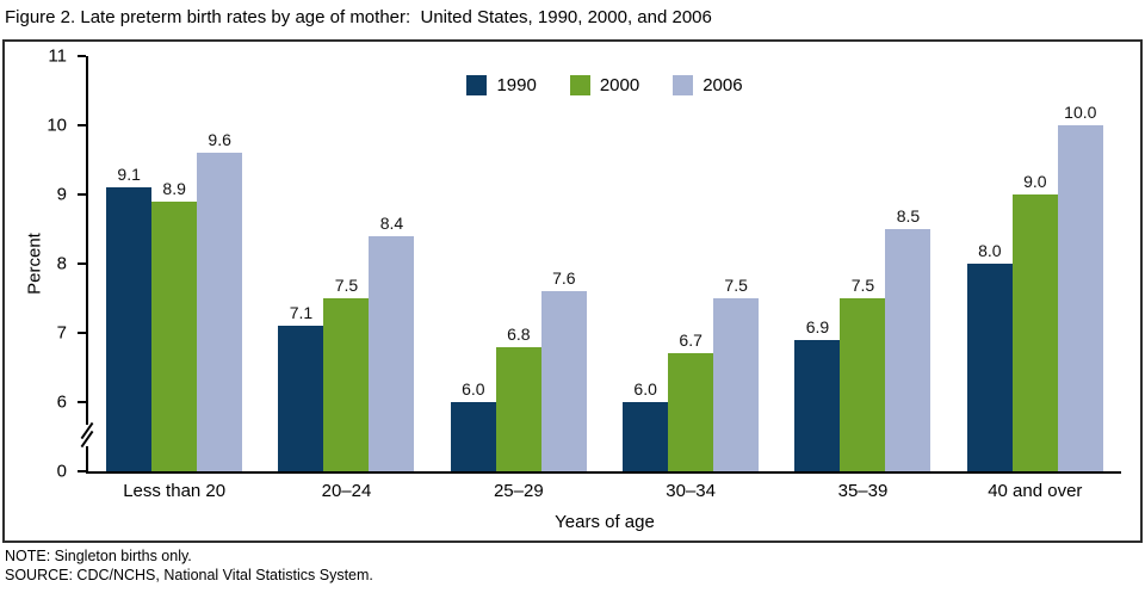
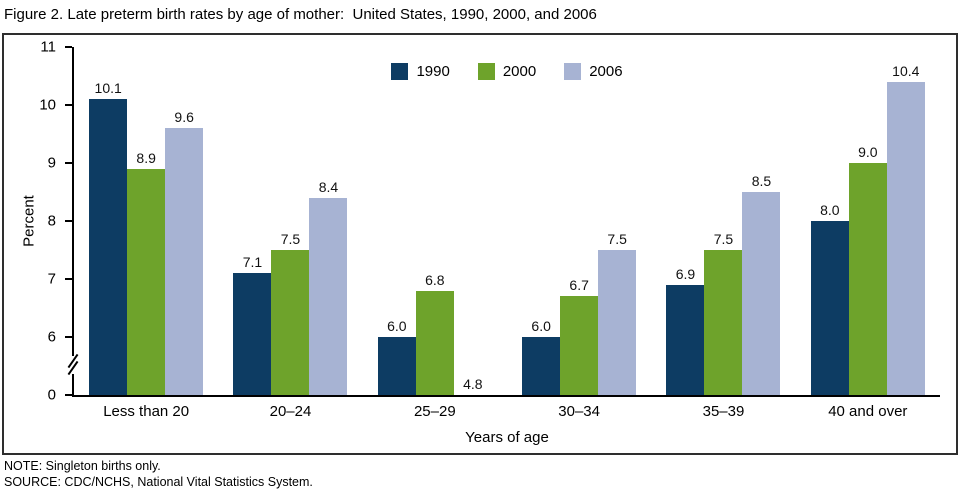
1990/Less than 20: 9.1 -> 10.1
2006/25–29: 7.6 -> 4.8
2006/40 and over: 10.0 -> 10.4
